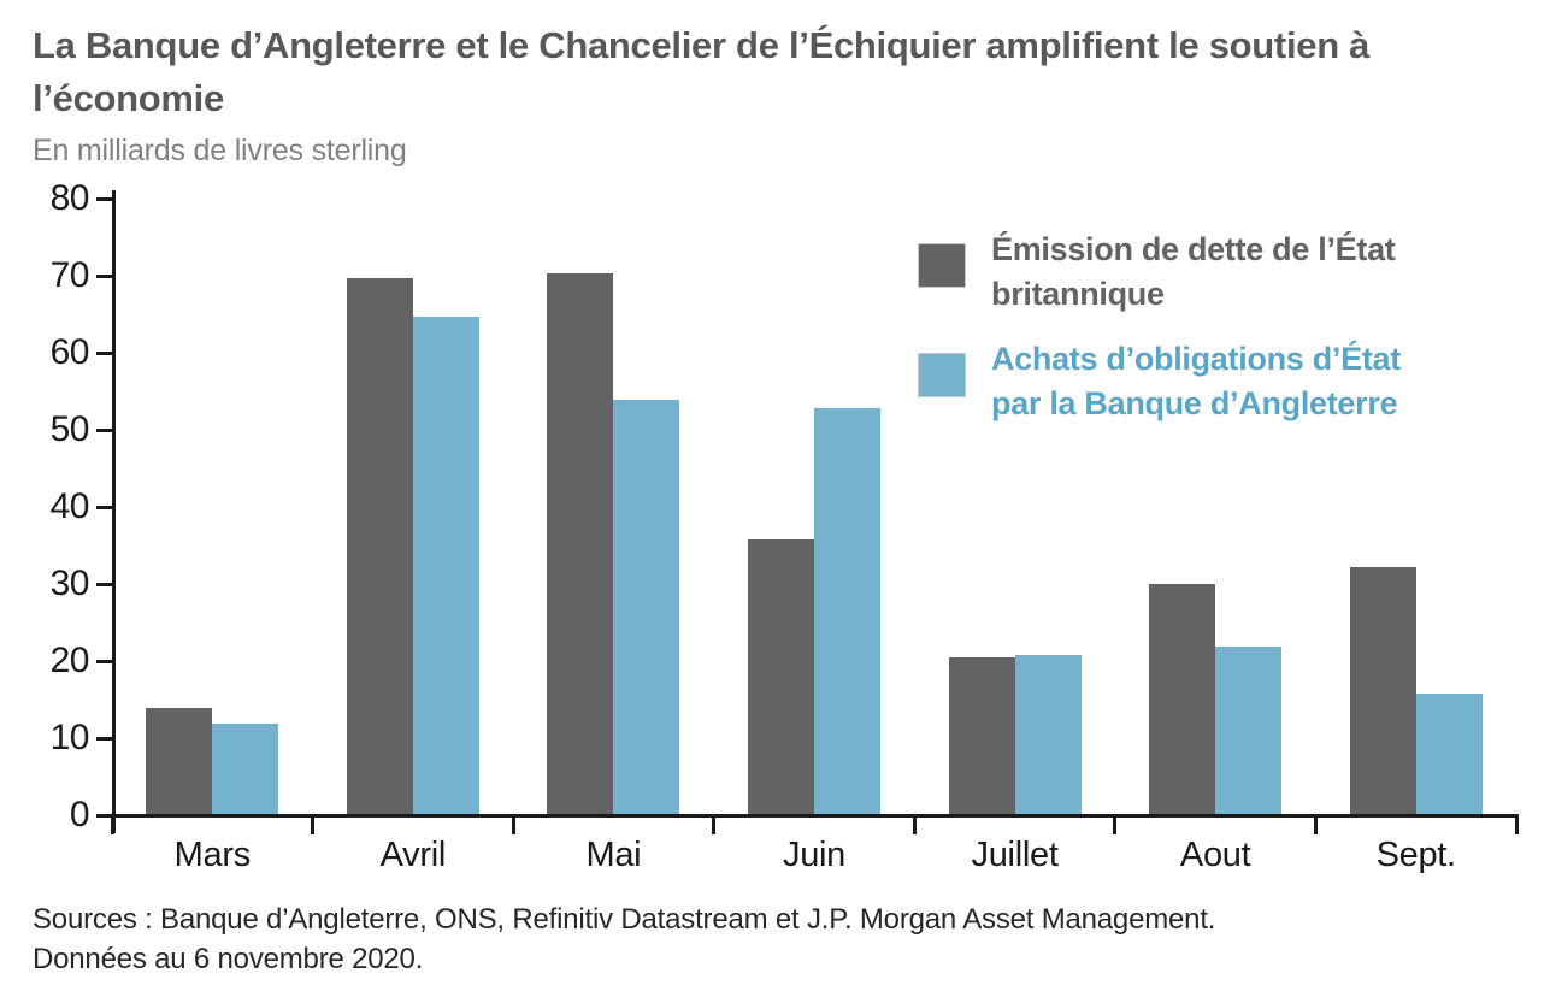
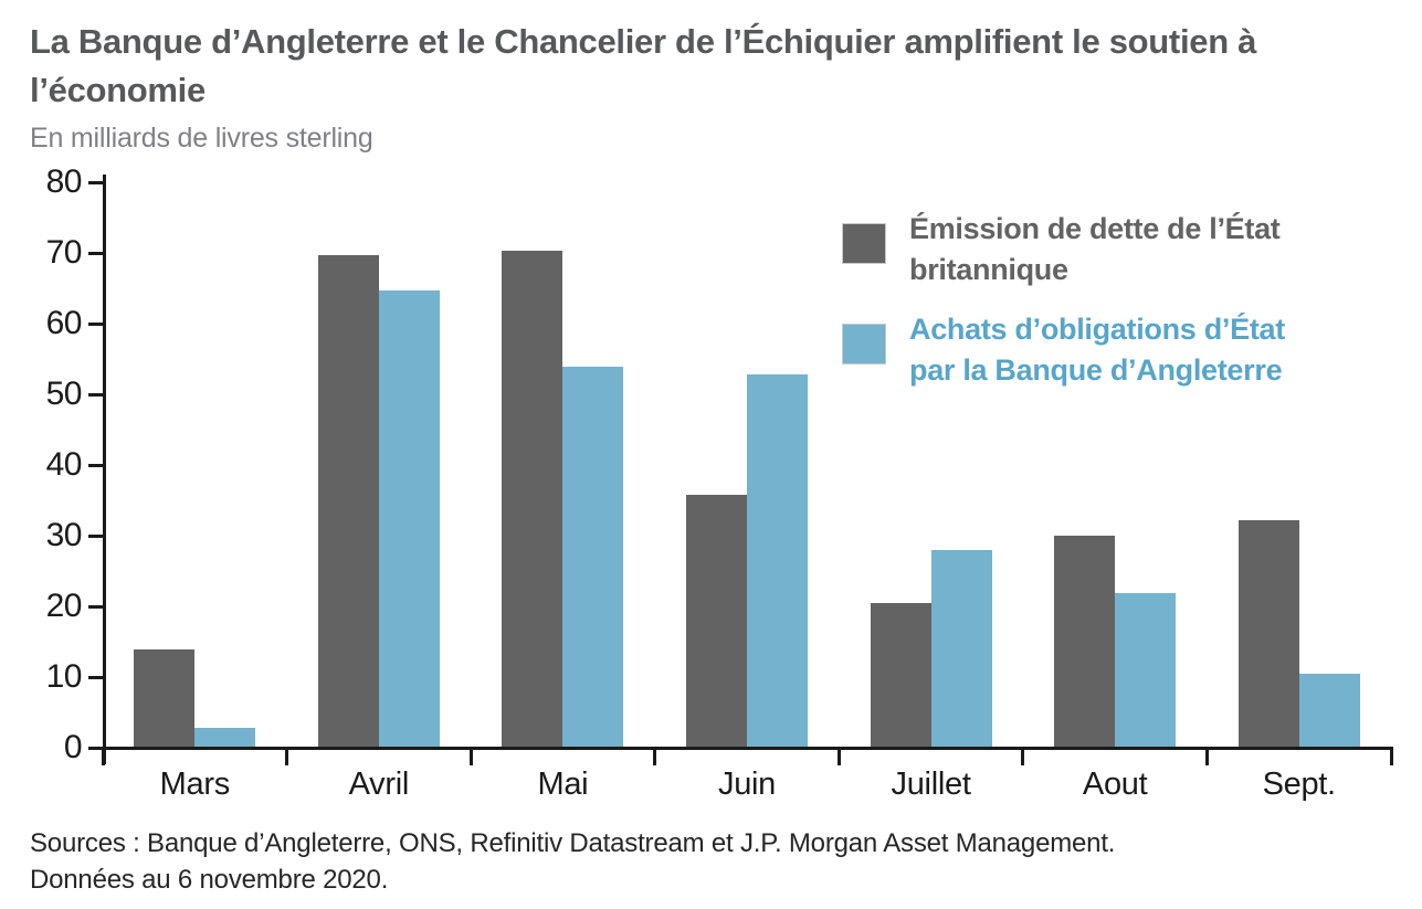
Achats d’obligations d’État par la Banque d’Angleterre/Mars: 12 -> 3
Achats d’obligations d’État par la Banque d’Angleterre/Juillet: 21 -> 28
Achats d’obligations d’État par la Banque d’Angleterre/Sept.: 16 -> 11
